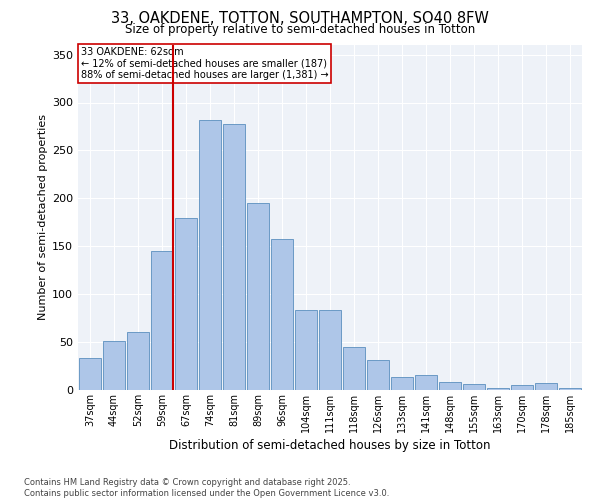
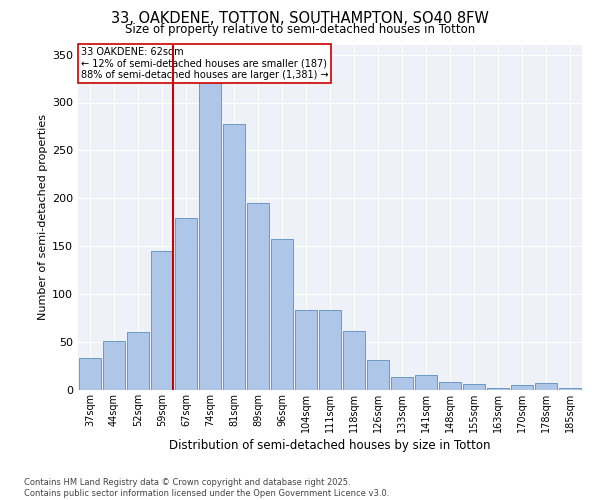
74sqm: 282 -> 322
118sqm: 45 -> 62
